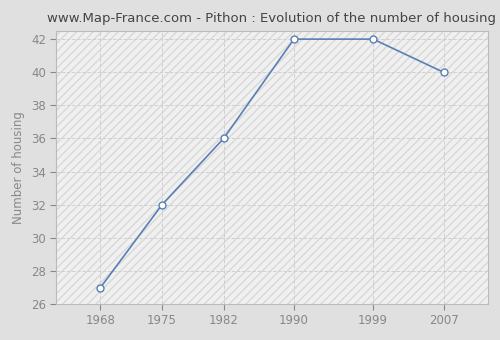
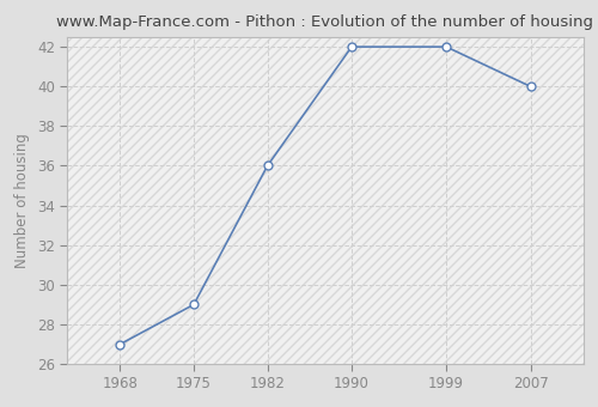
1975: 32 -> 29
